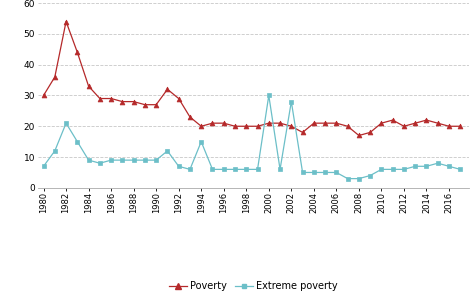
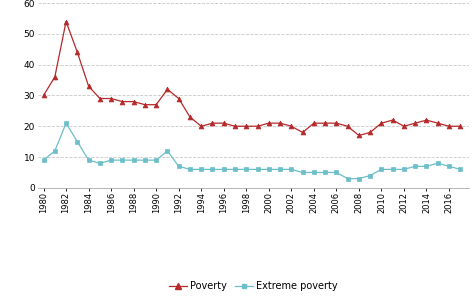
Extreme poverty/1980: 7 -> 9
Extreme poverty/1994: 15 -> 6
Extreme poverty/2000: 30 -> 6
Extreme poverty/2002: 28 -> 6
